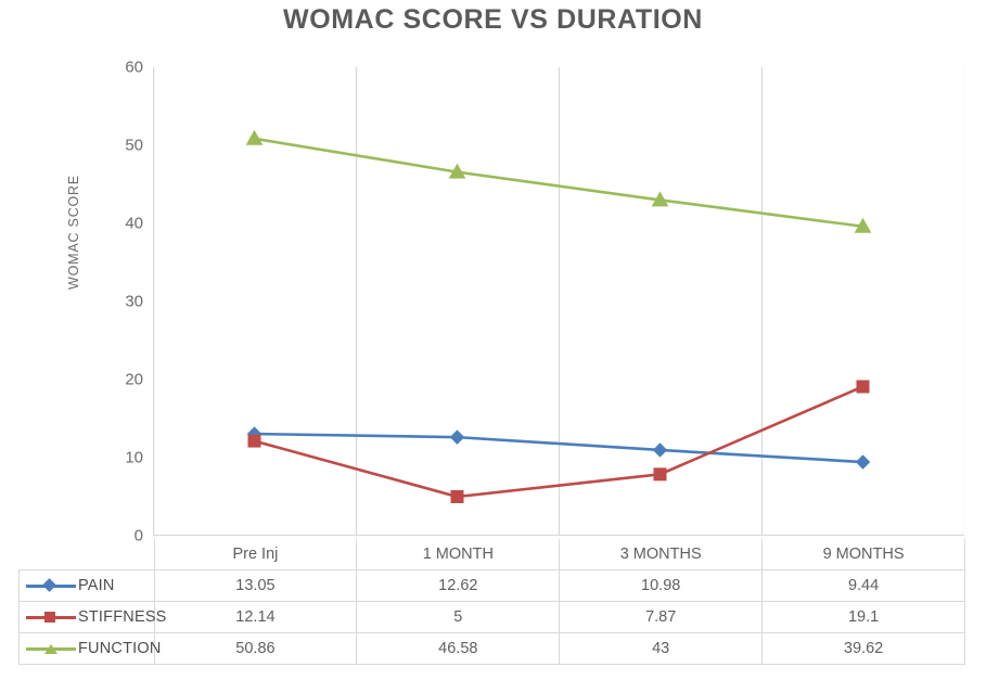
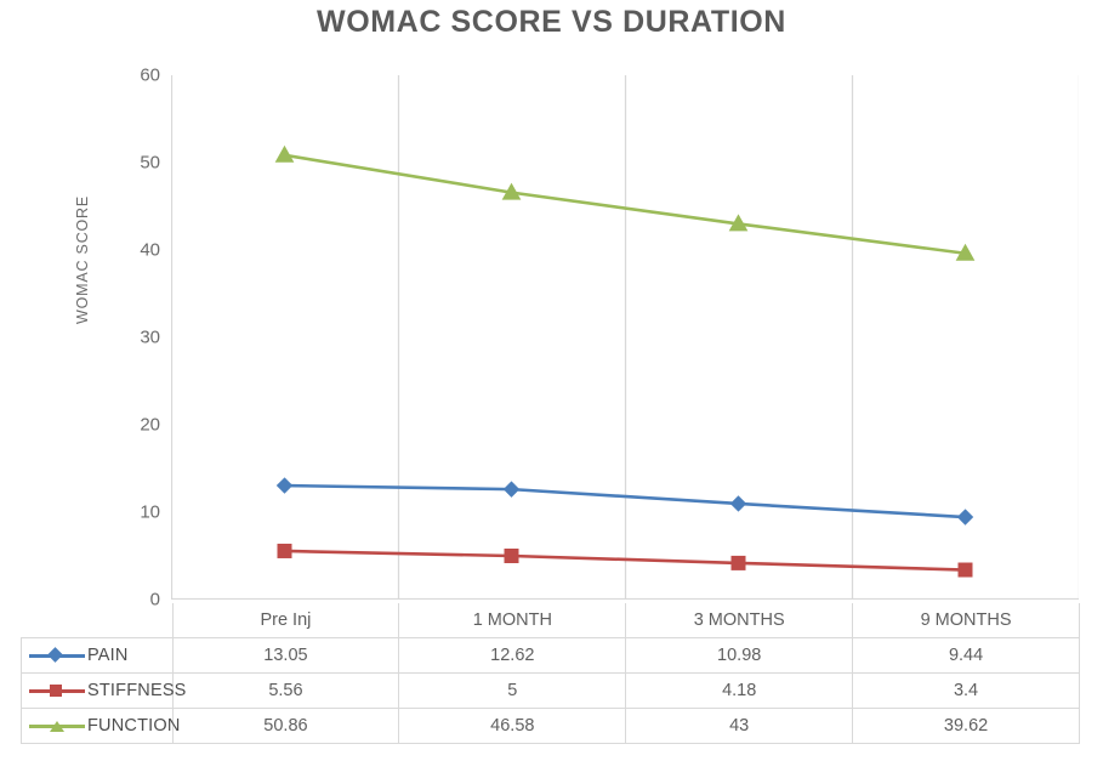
STIFFNESS/Pre Inj: 12.14 -> 5.56
STIFFNESS/3 MONTHS: 7.87 -> 4.18
STIFFNESS/9 MONTHS: 19.1 -> 3.4
